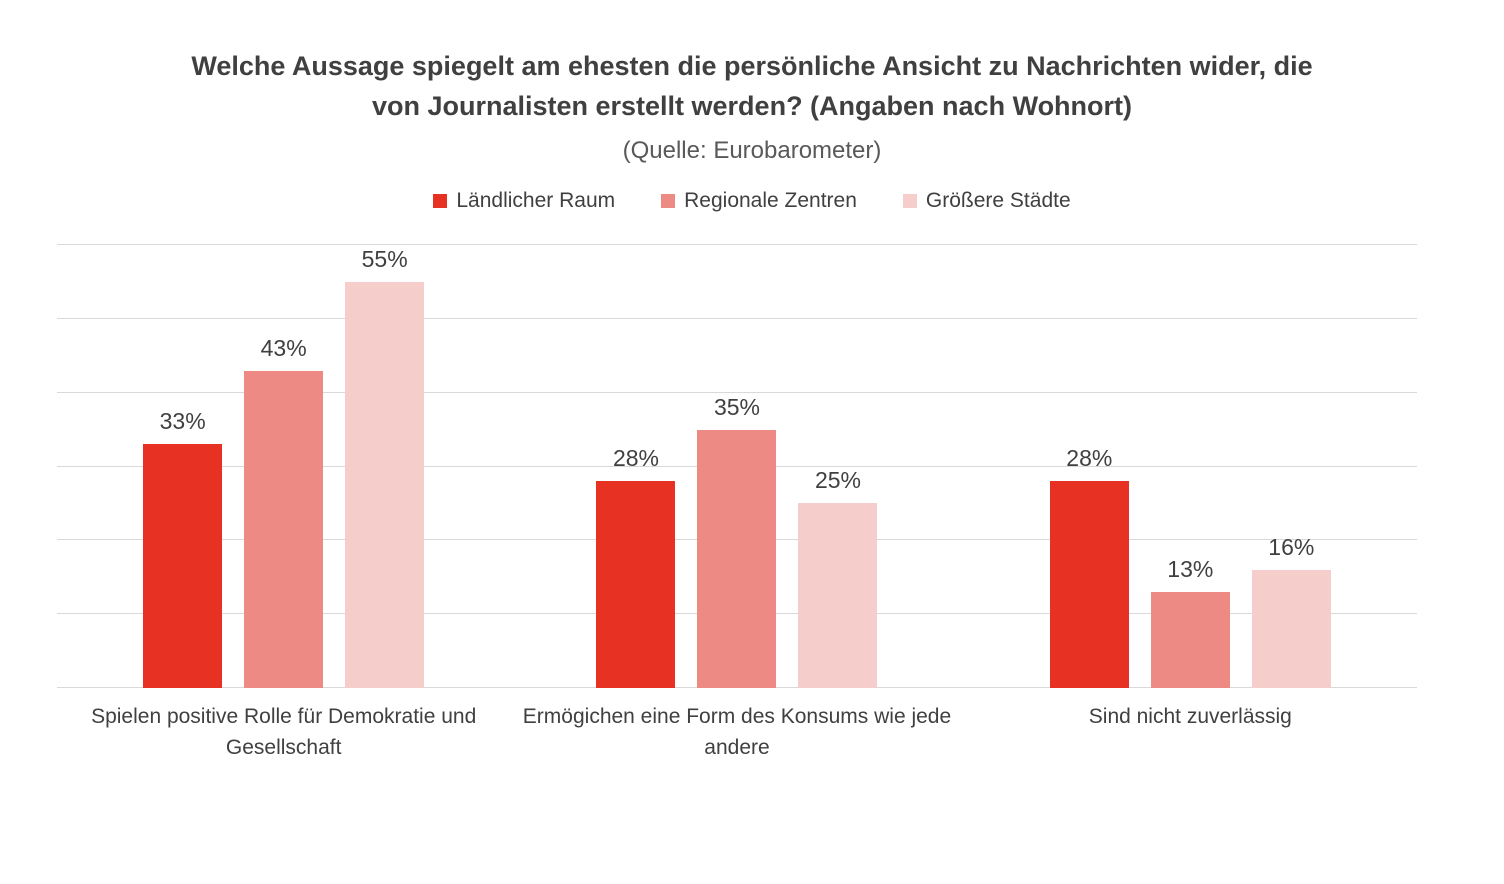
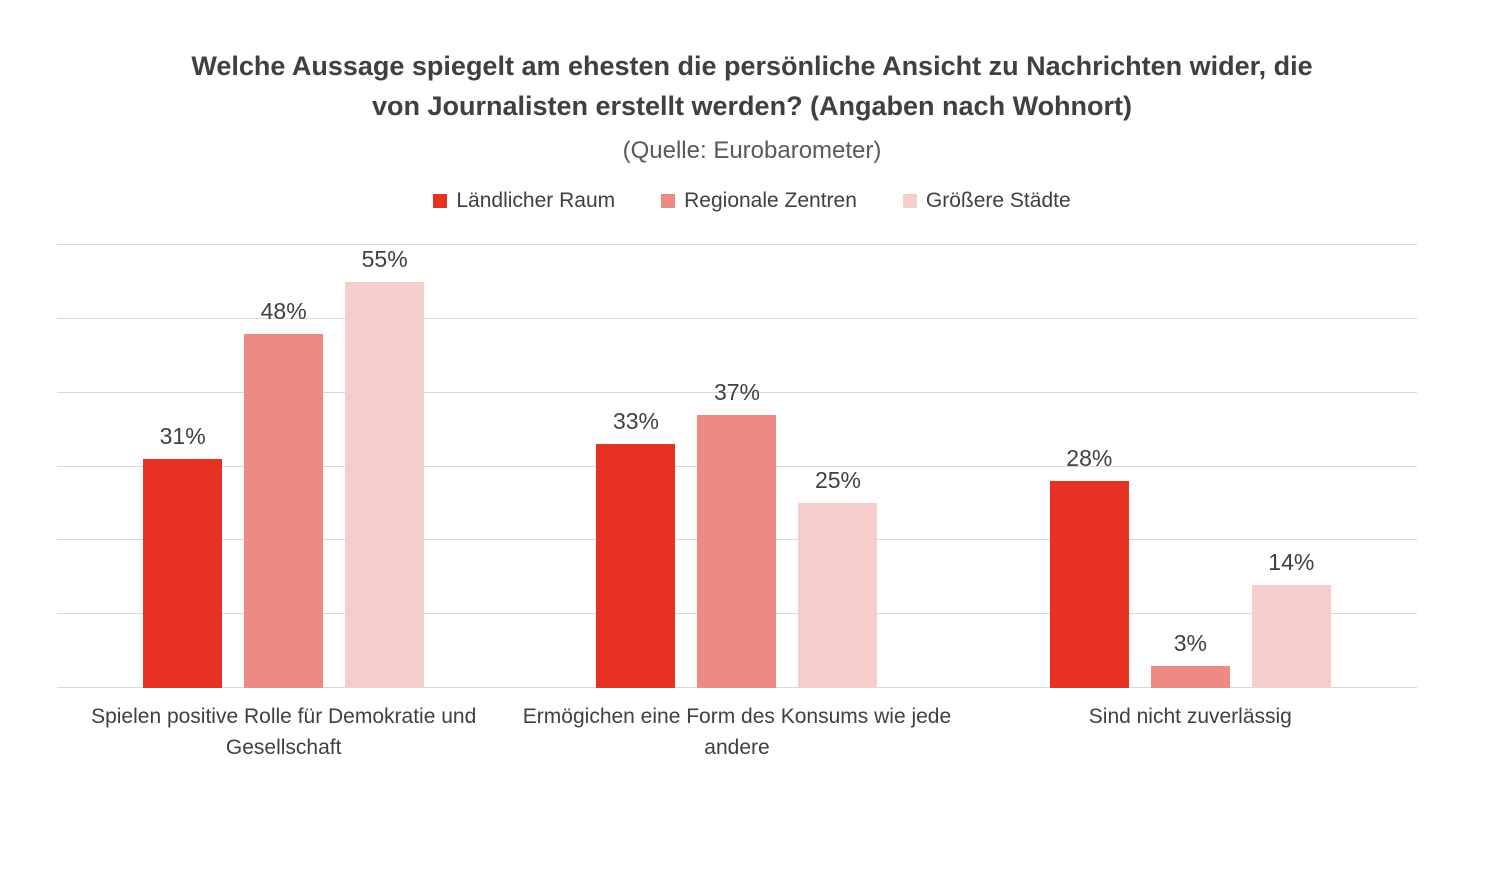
Ländlicher Raum/Spielen positive Rolle für Demokratie und Gesellschaft: 33% -> 31%
Regionale Zentren/Spielen positive Rolle für Demokratie und Gesellschaft: 43% -> 48%
Ländlicher Raum/Ermögichen eine Form des Konsums wie jede andere: 28% -> 33%
Regionale Zentren/Ermögichen eine Form des Konsums wie jede andere: 35% -> 37%
Regionale Zentren/Sind nicht zuverlässig: 13% -> 3%
Größere Städte/Sind nicht zuverlässig: 16% -> 14%
